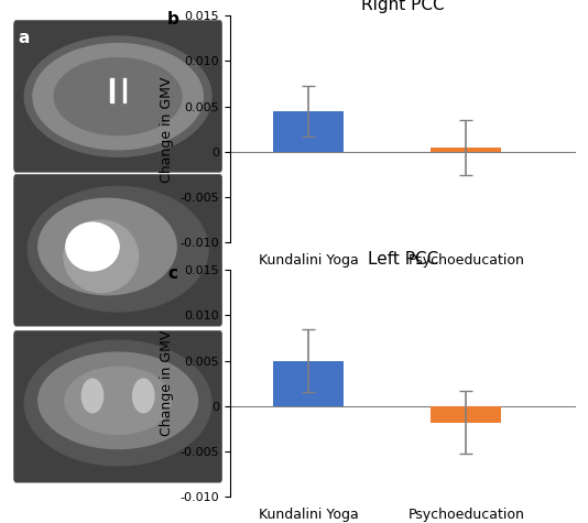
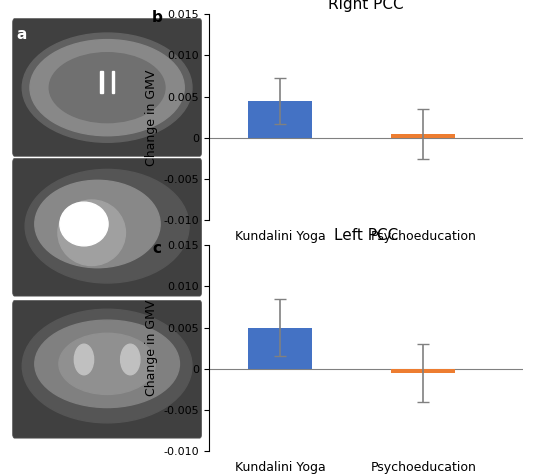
Psychoeducation: -0.0018 -> -0.0005
